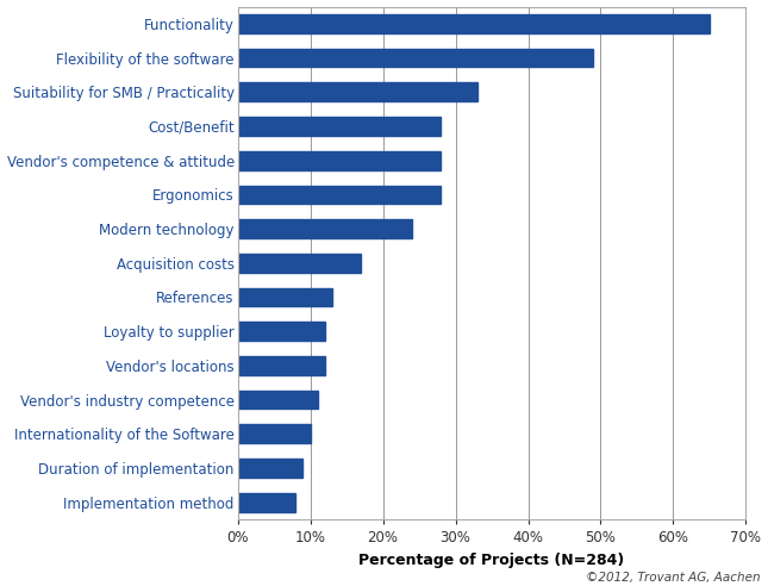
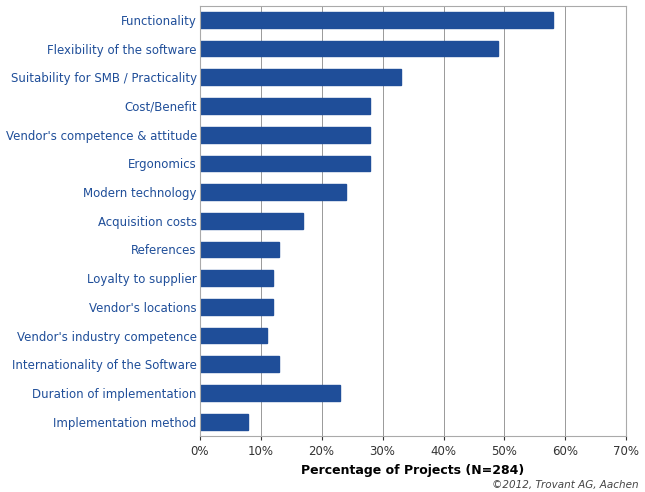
Functionality: 65% -> 58%
Internationality of the Software: 10% -> 13%
Duration of implementation: 9% -> 23%
